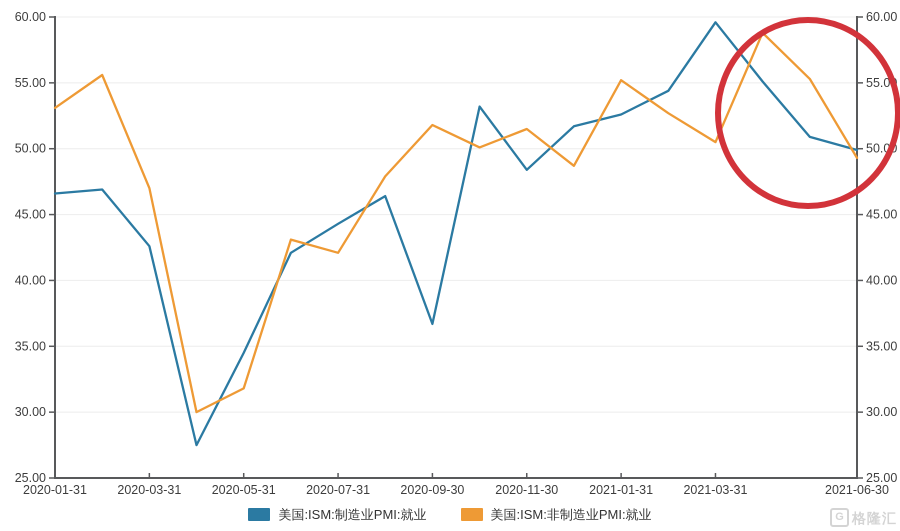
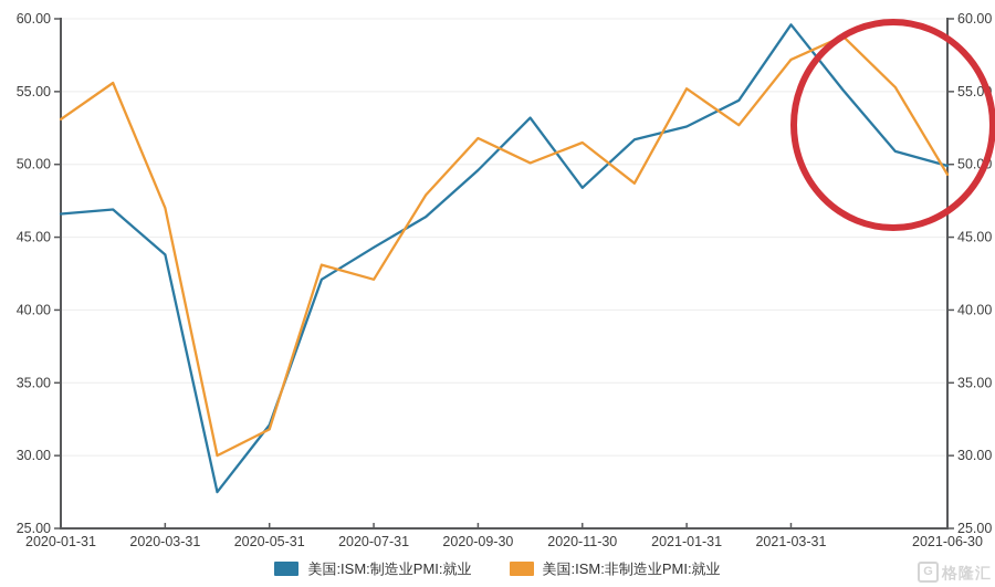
美国:ISM:制造业PMI:就业/2020-03-31: 42.6 -> 43.8
美国:ISM:制造业PMI:就业/2020-05-31: 34.5 -> 32.1
美国:ISM:制造业PMI:就业/2020-09-30: 36.7 -> 49.6
美国:ISM:非制造业PMI:就业/2021-03-31: 50.5 -> 57.2
